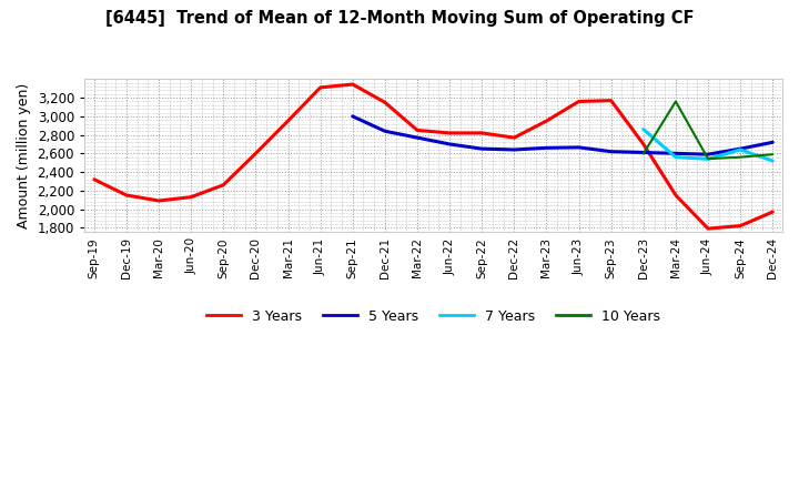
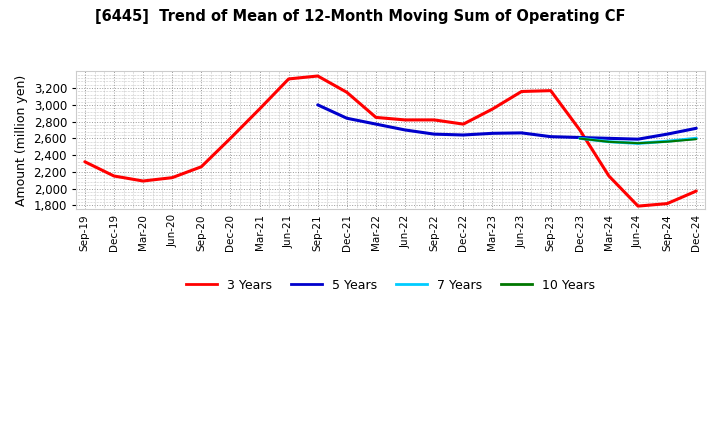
7 Years/Dec-23: 2,860 -> 2,600
10 Years/Mar-24: 3,160 -> 2,560
7 Years/Sep-24: 2,640 -> 2,560
7 Years/Dec-24: 2,520 -> 2,600
